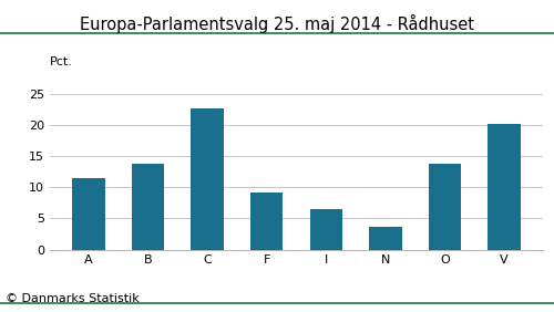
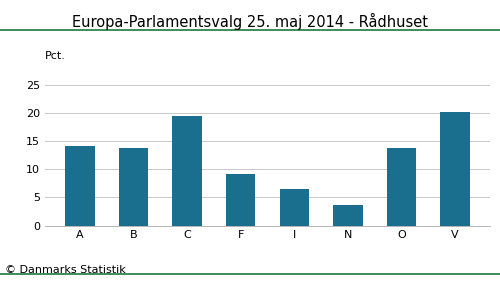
A: 11.4 -> 14.2
C: 22.6 -> 19.4
